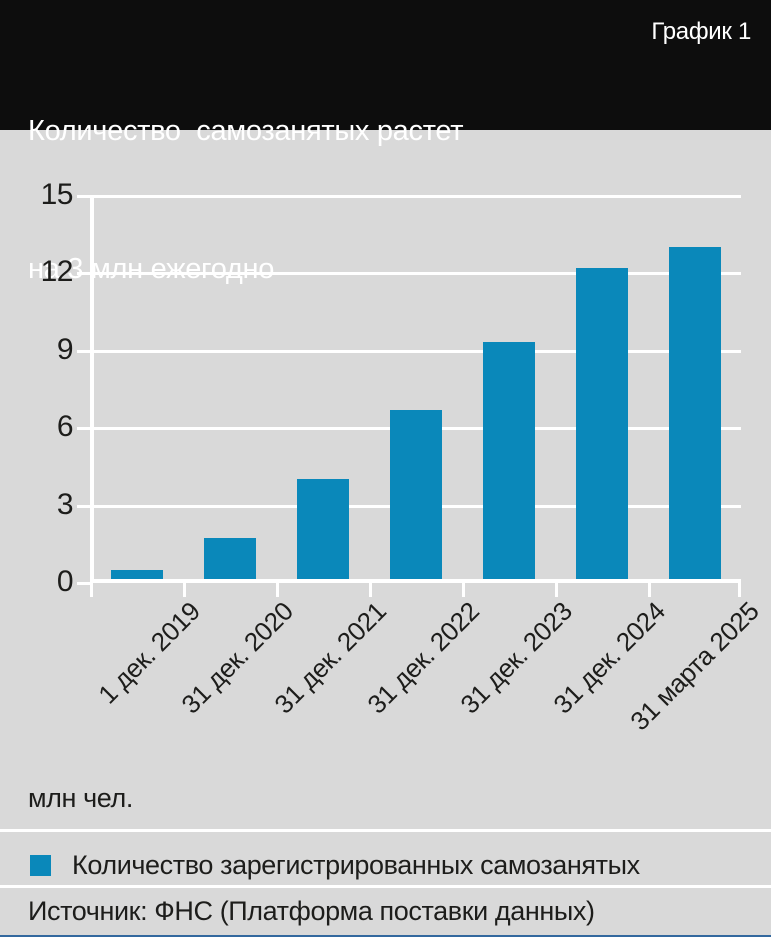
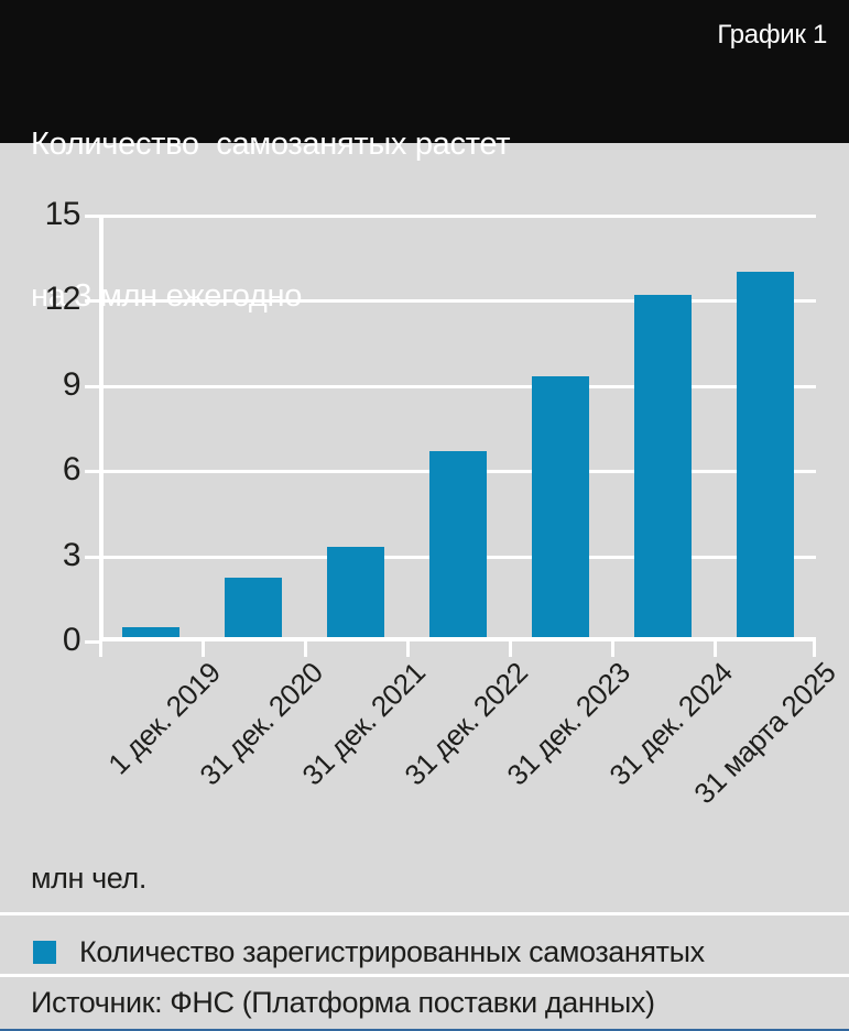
31 дек. 2020: 1.6 -> 2.1
31 дек. 2021: 3.9 -> 3.2
